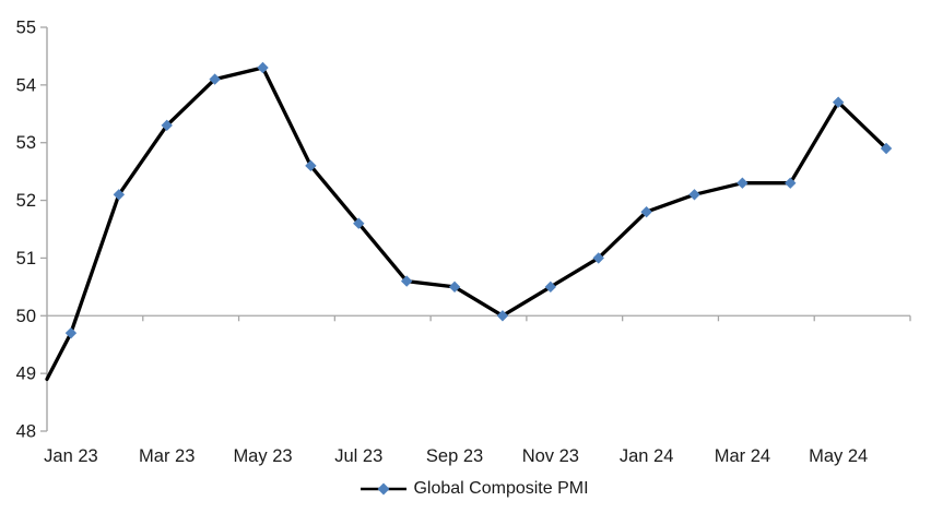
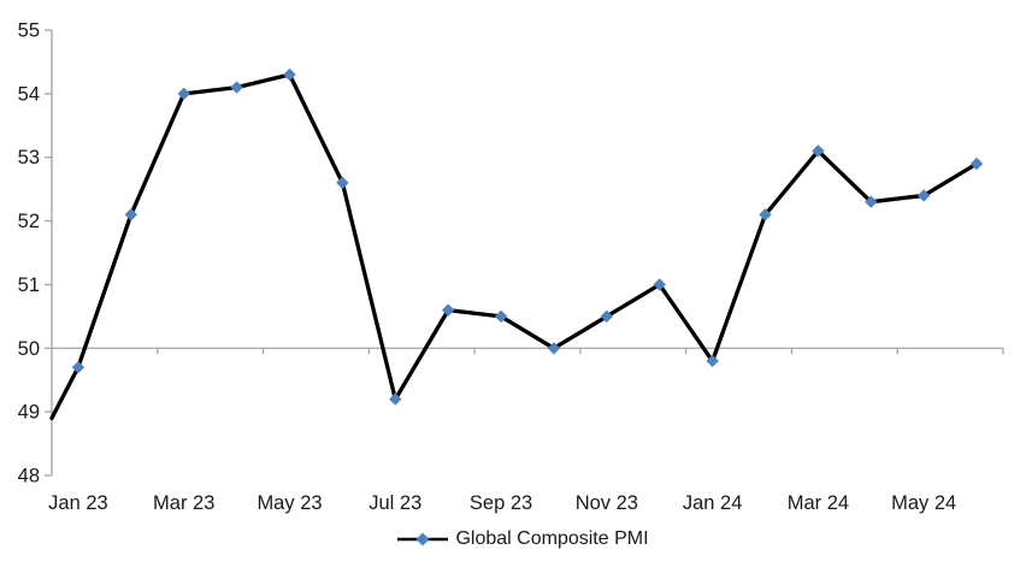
Mar 23: 53.3 -> 54.0
Jul 23: 51.6 -> 49.2
Jan 24: 51.8 -> 49.8
Mar 24: 52.3 -> 53.1
May 24: 53.7 -> 52.4
